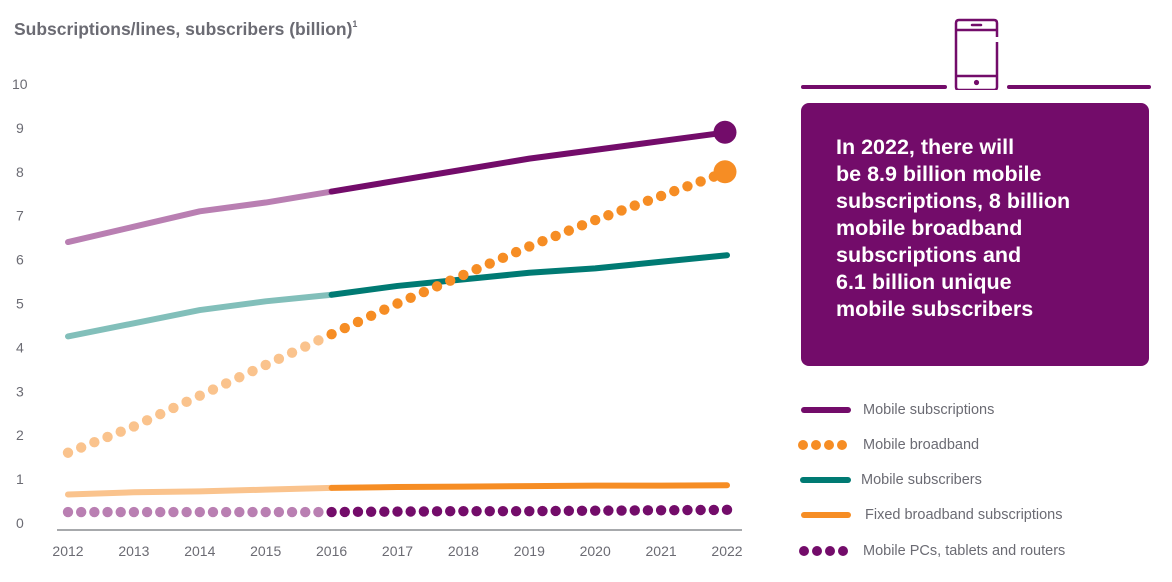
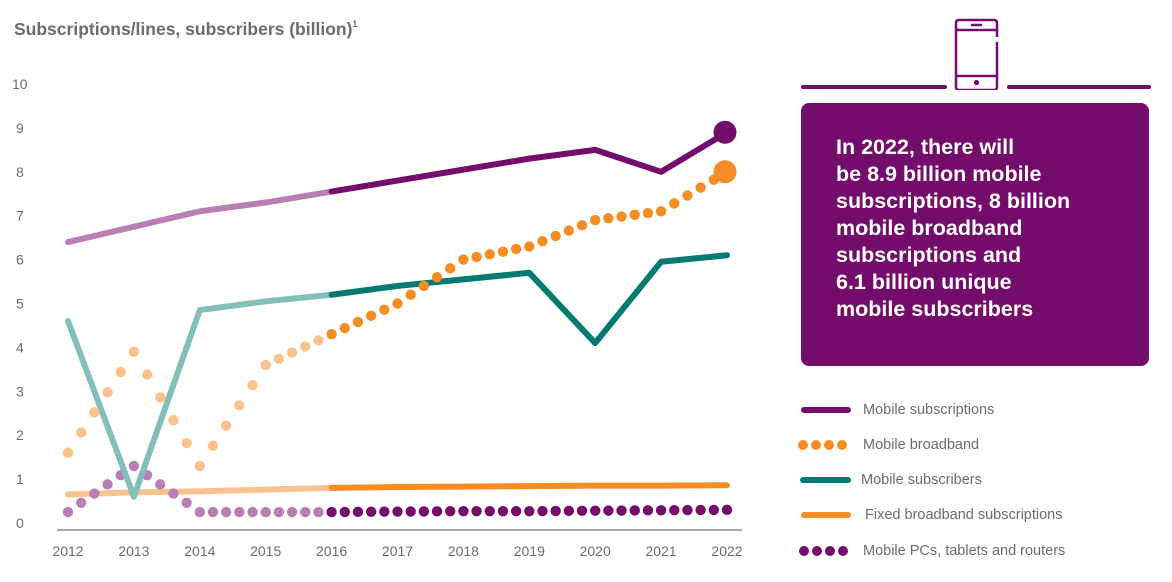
Mobile subscribers/2012: 4.2 -> 4.6
Mobile broadband/2013: 2.2 -> 3.9
Mobile subscribers/2013: 4.5 -> 0.6
Mobile PCs, tablets and routers/2013: 0.2 -> 1.3
Mobile broadband/2014: 2.9 -> 1.3
Mobile broadband/2018: 5.7 -> 6.0
Mobile subscribers/2020: 5.8 -> 4.1
Mobile subscriptions/2021: 8.7 -> 8.0
Mobile broadband/2021: 7.5 -> 7.1
